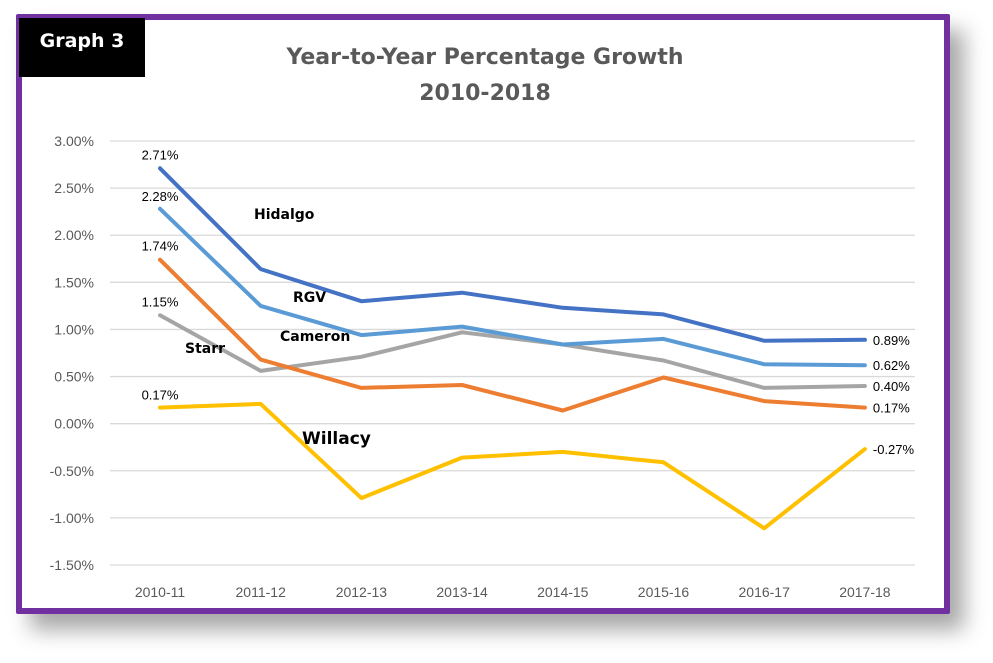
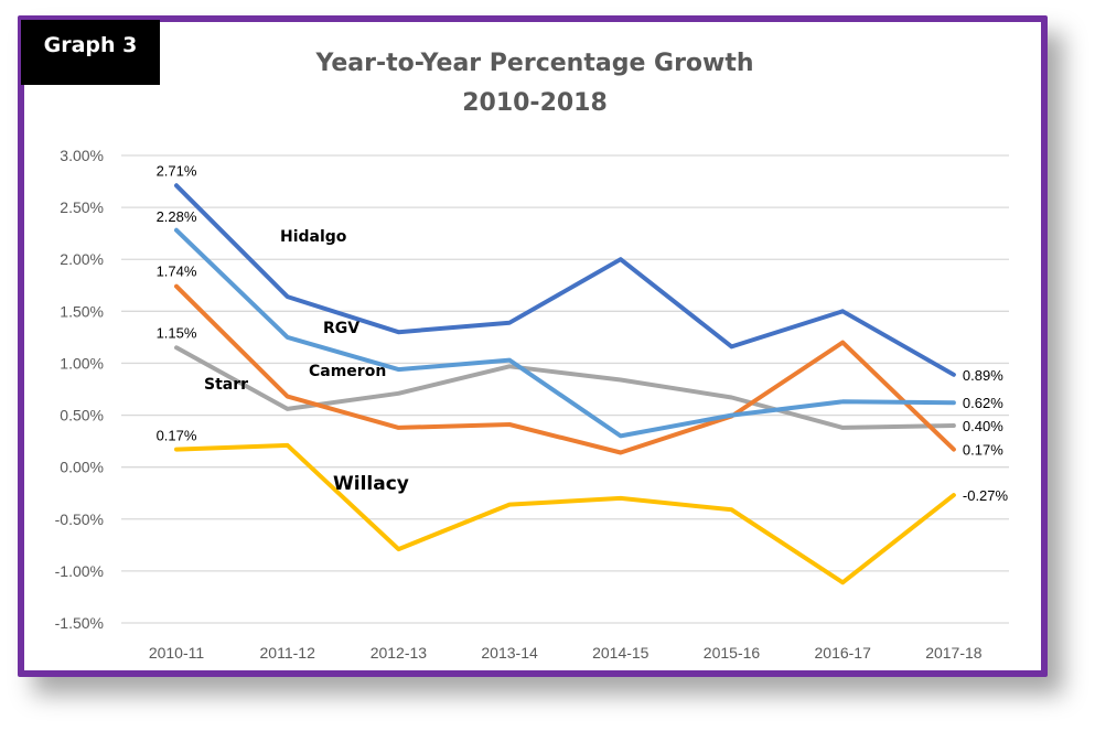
Hidalgo/2014-15: 1.2% -> 2.0%
RGV/2014-15: 0.8% -> 0.3%
RGV/2015-16: 0.9% -> 0.5%
Hidalgo/2016-17: 0.9% -> 1.5%
Cameron/2016-17: 0.2% -> 1.2%
